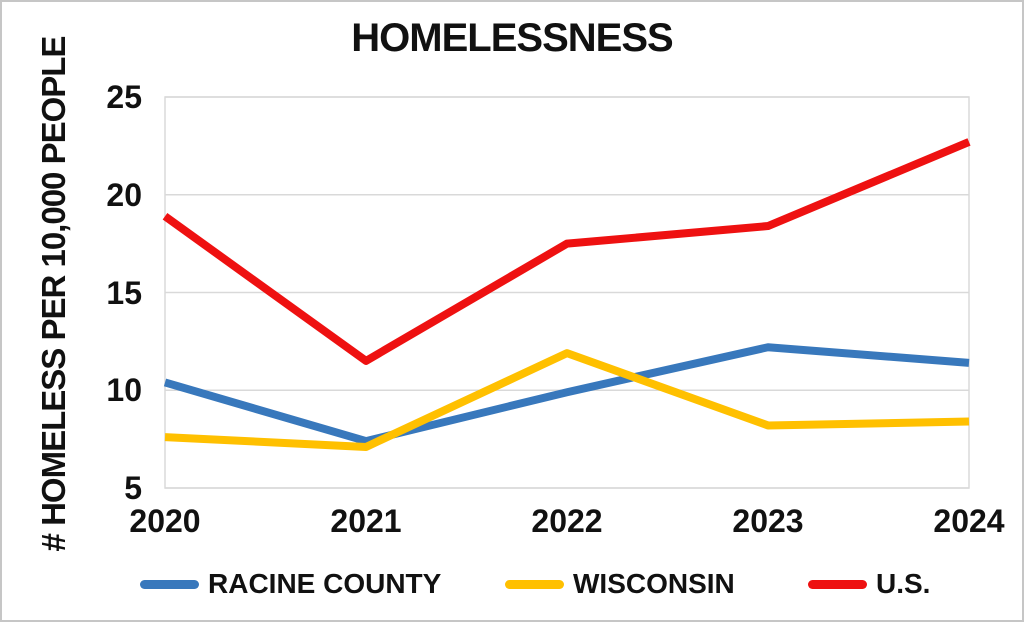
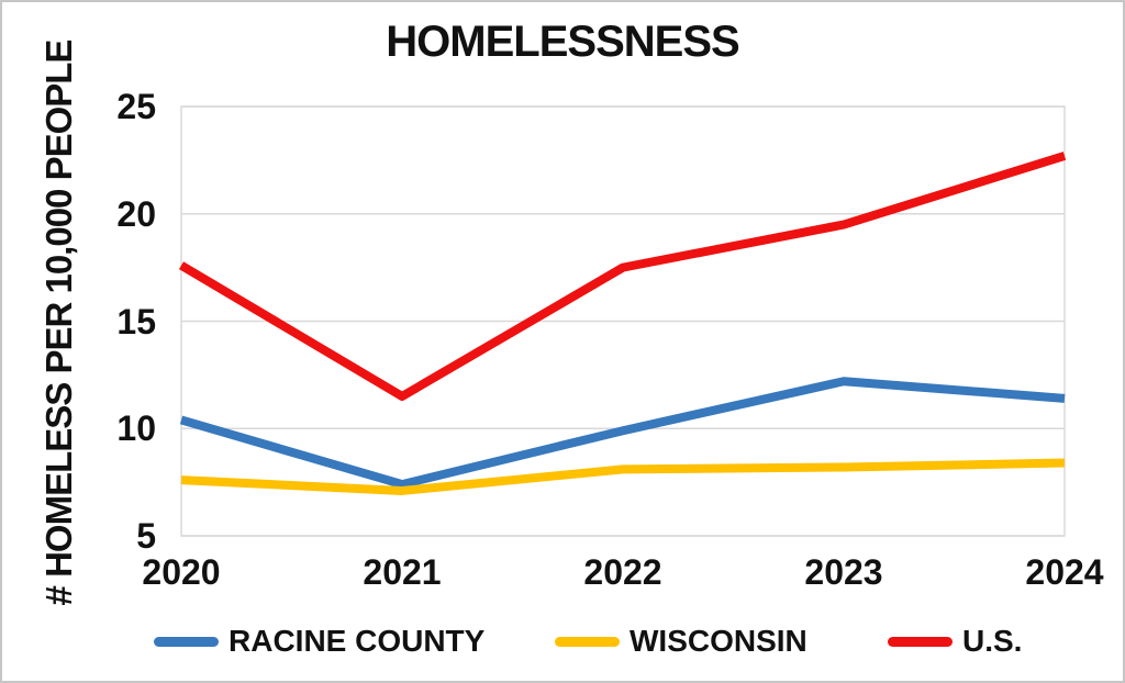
U.S./2020: 18.9 -> 17.6
WISCONSIN/2022: 11.9 -> 8.1
U.S./2023: 18.4 -> 19.5
